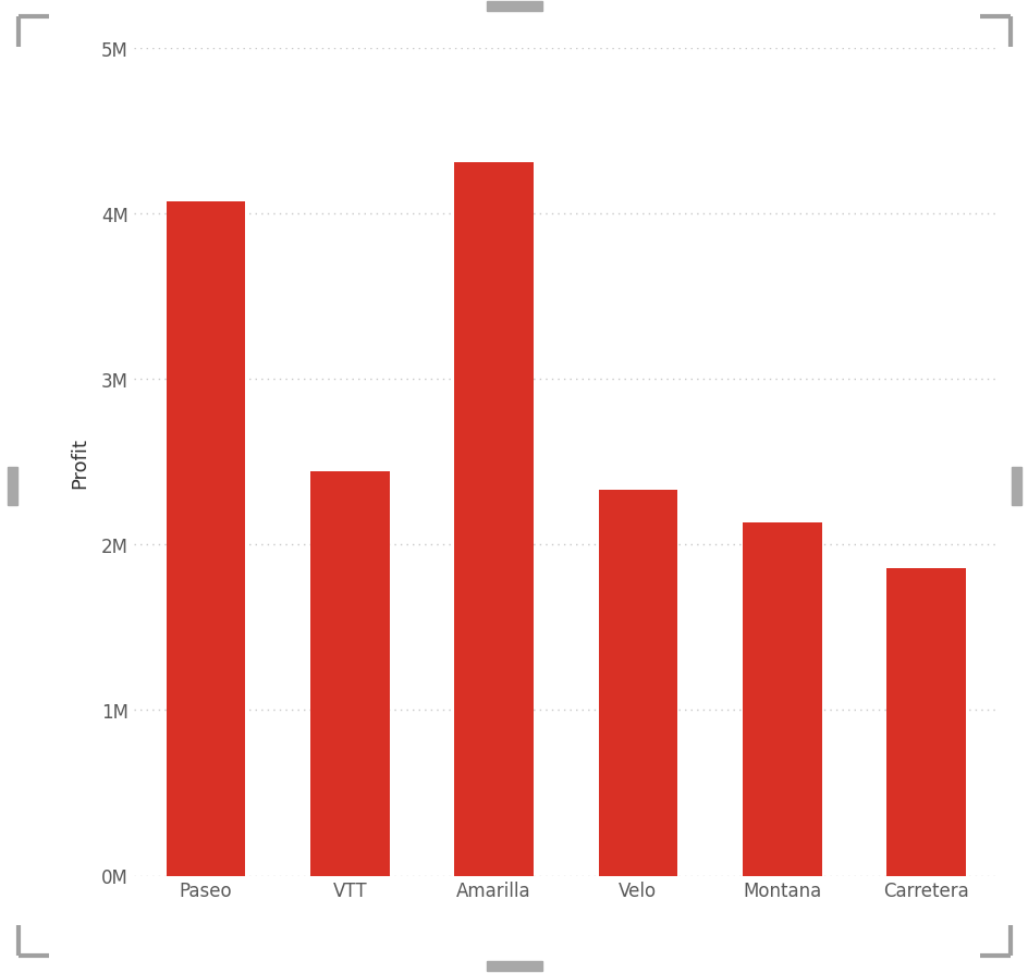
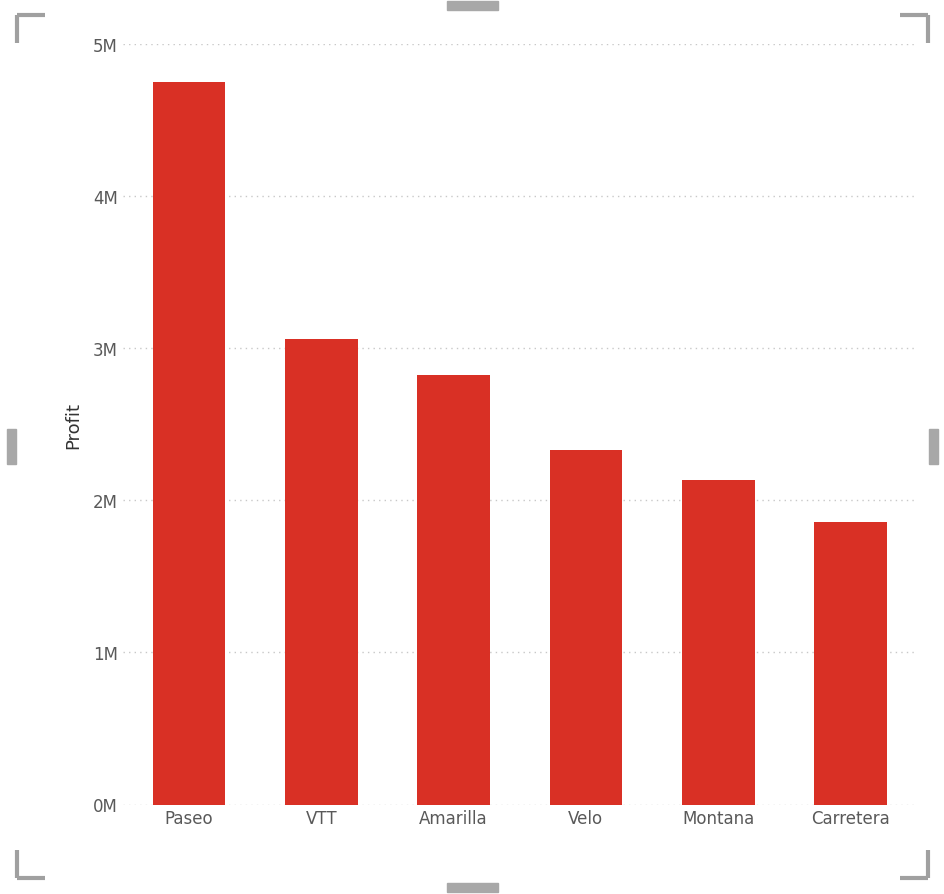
Paseo: 4.07M -> 4.75M
VTT: 2.44M -> 3.06M
Amarilla: 4.31M -> 2.82M
